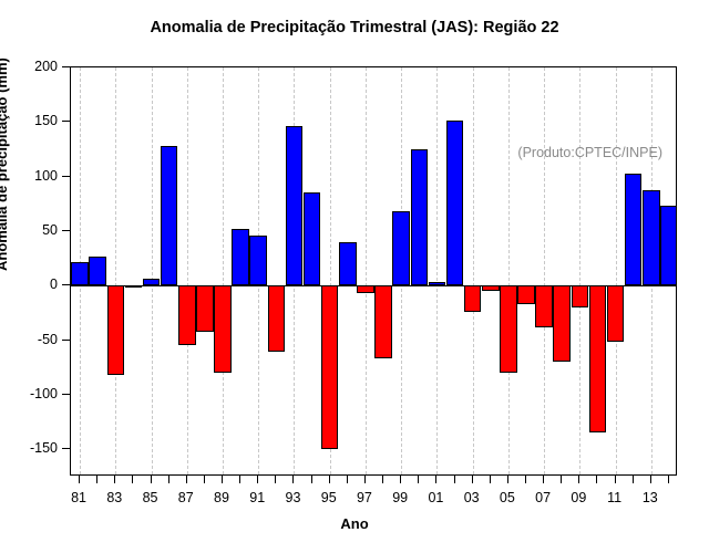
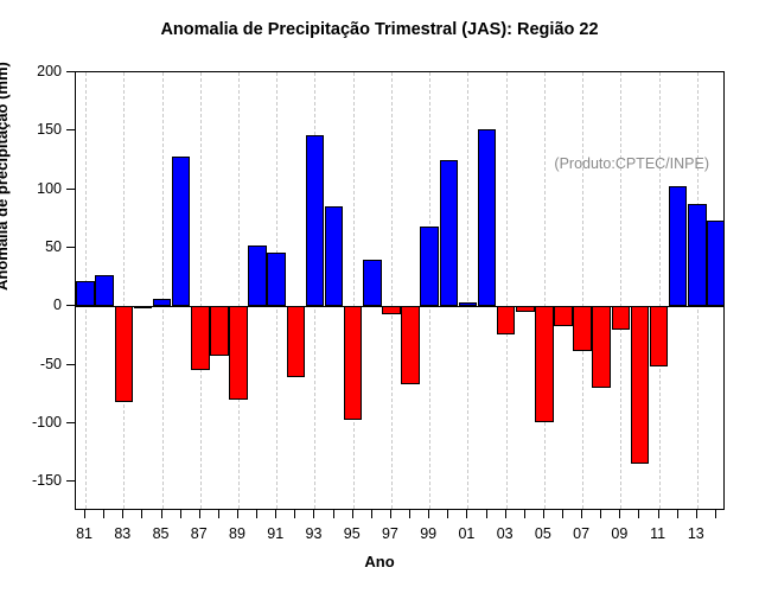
95: -150 -> -100
05: -80 -> -100
